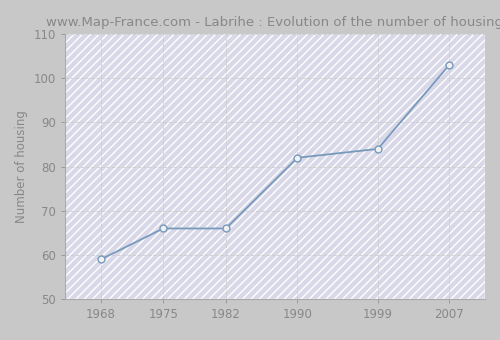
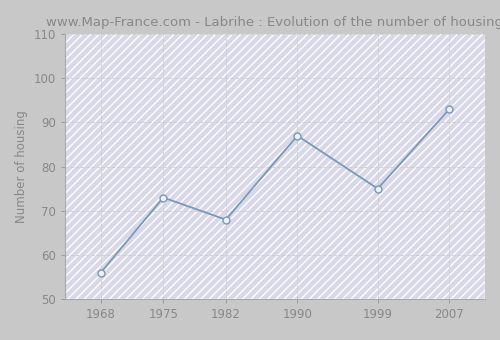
1968: 59 -> 56
1975: 66 -> 73
1982: 66 -> 68
1990: 82 -> 87
1999: 84 -> 75
2007: 103 -> 93
